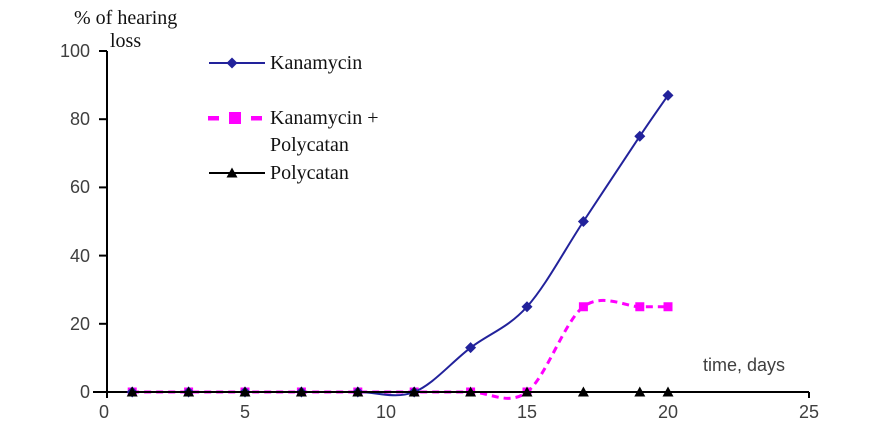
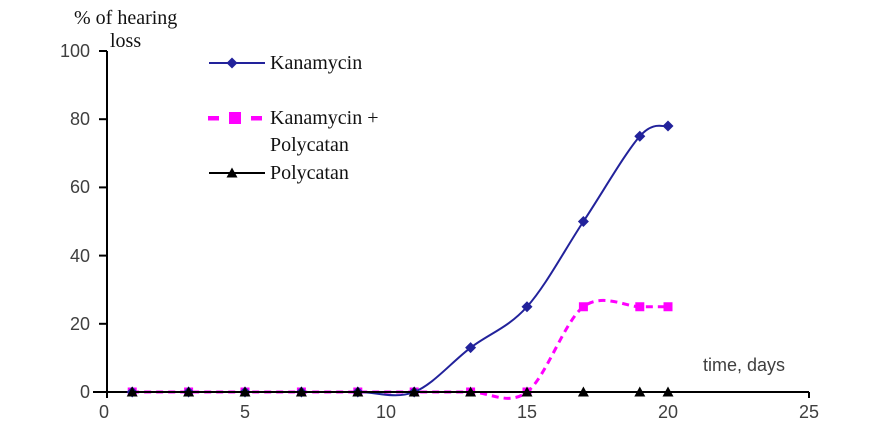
Kanamycin/20: 87 -> 78
